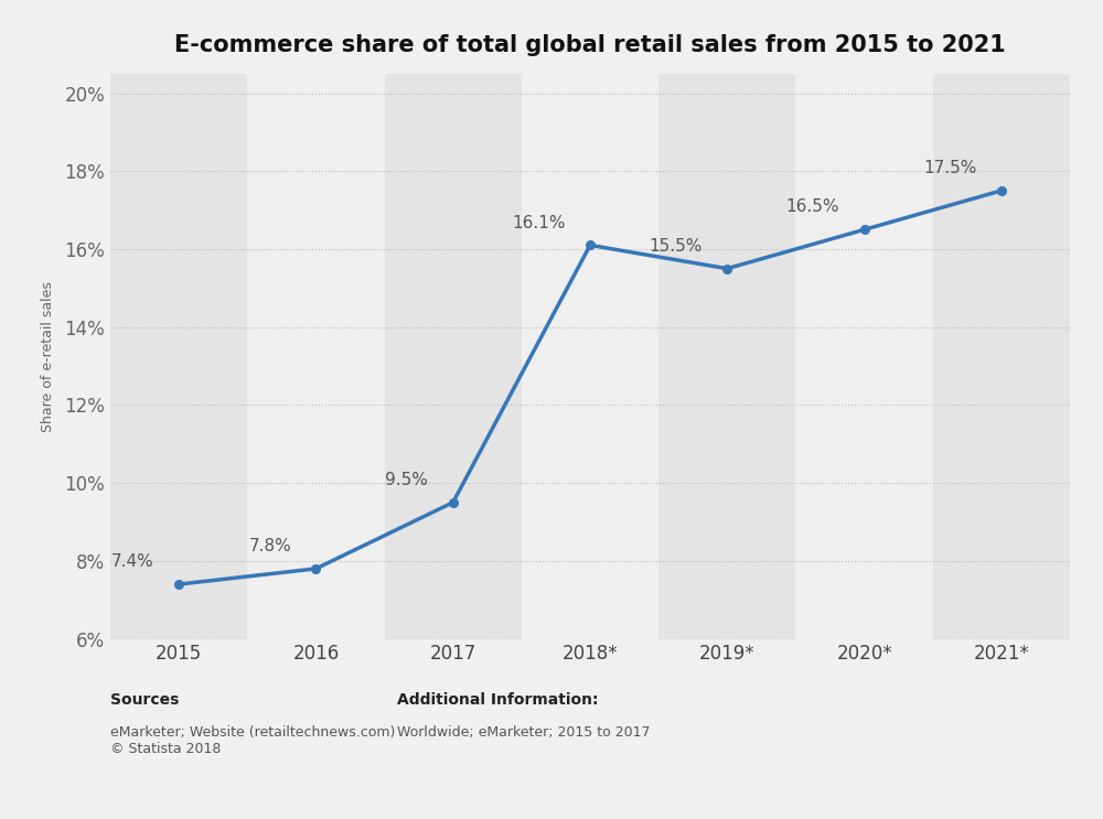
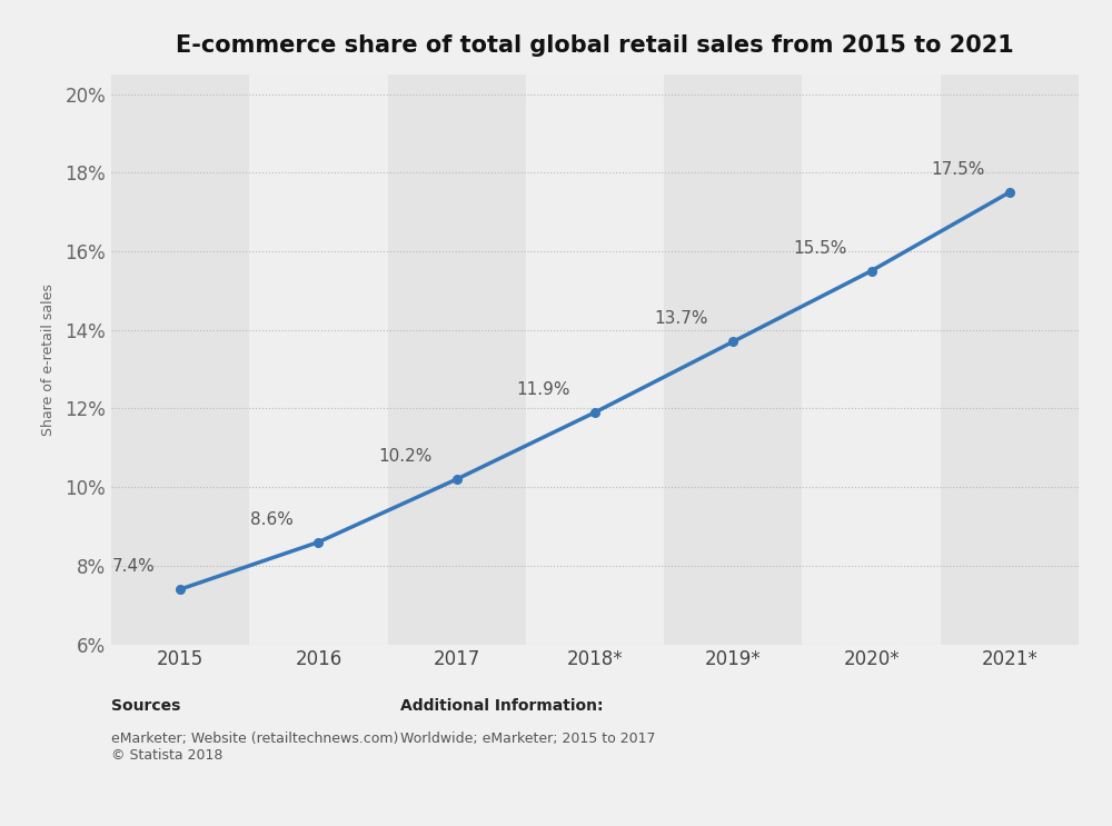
2016: 7.8% -> 8.6%
2017: 9.5% -> 10.2%
2018*: 16.1% -> 11.9%
2019*: 15.5% -> 13.7%
2020*: 16.5% -> 15.5%
